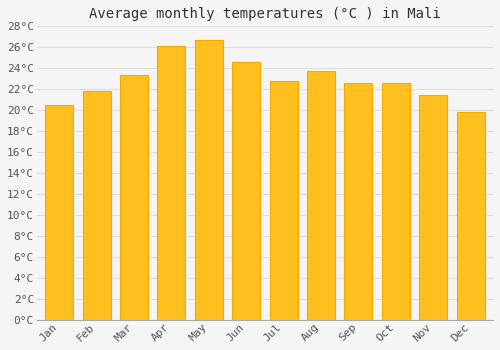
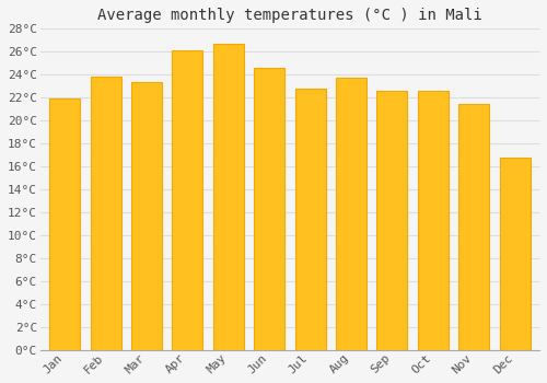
Jan: 20.5°C -> 21.9°C
Feb: 21.8°C -> 23.8°C
Dec: 19.8°C -> 16.8°C
